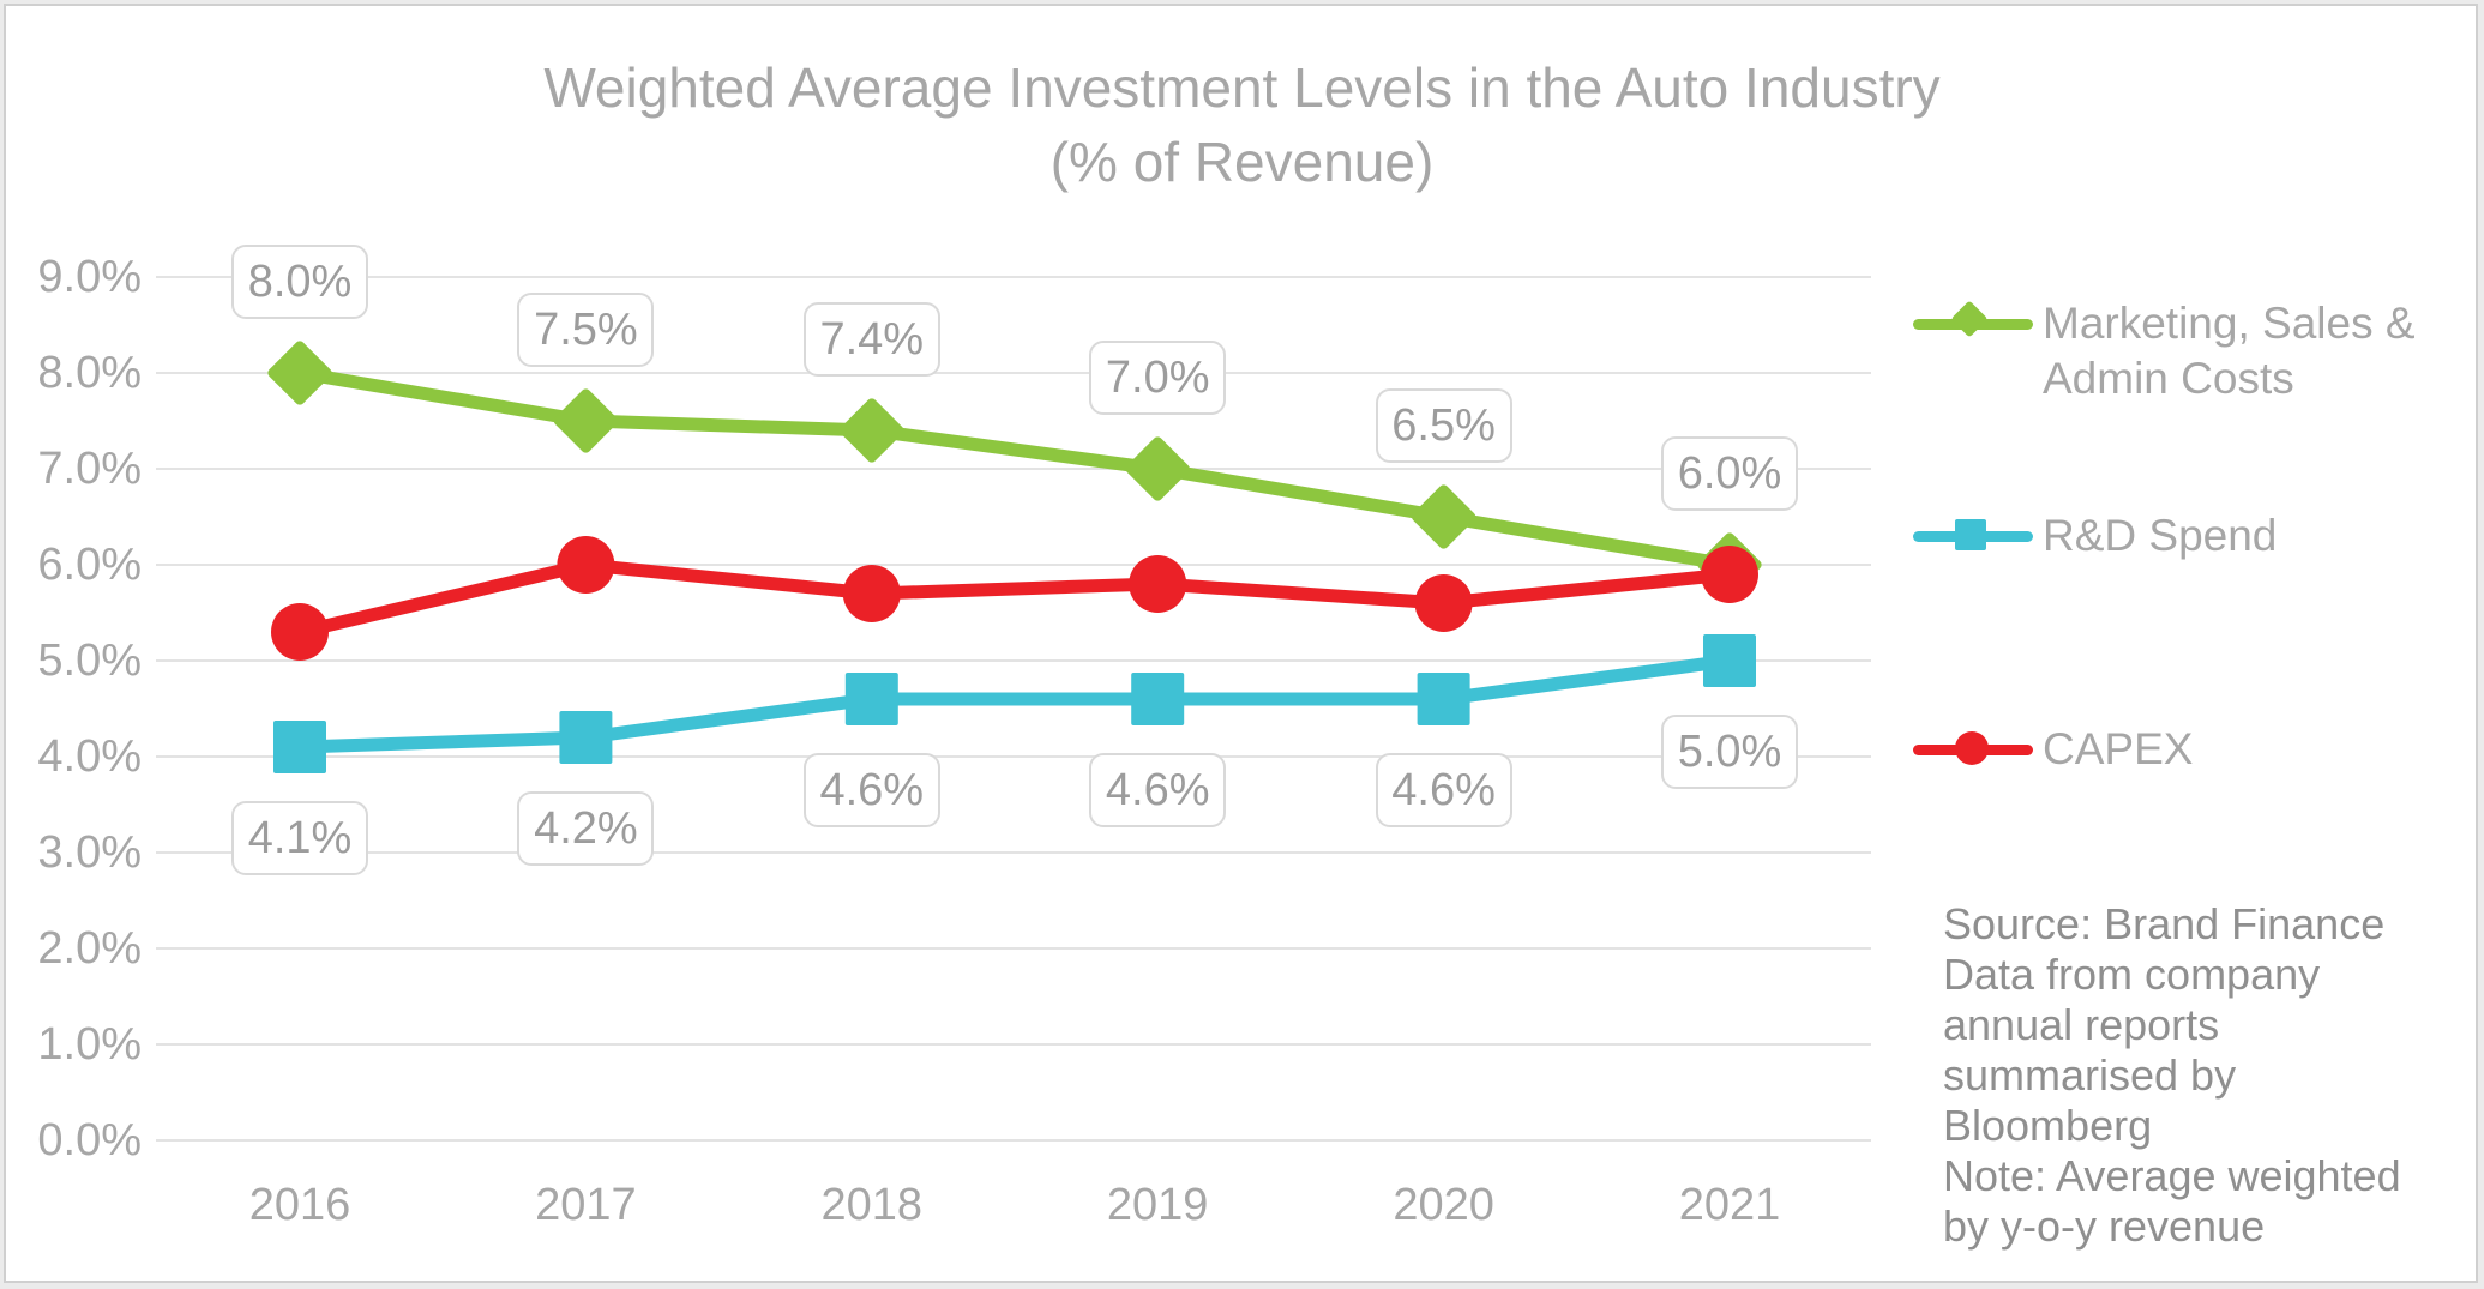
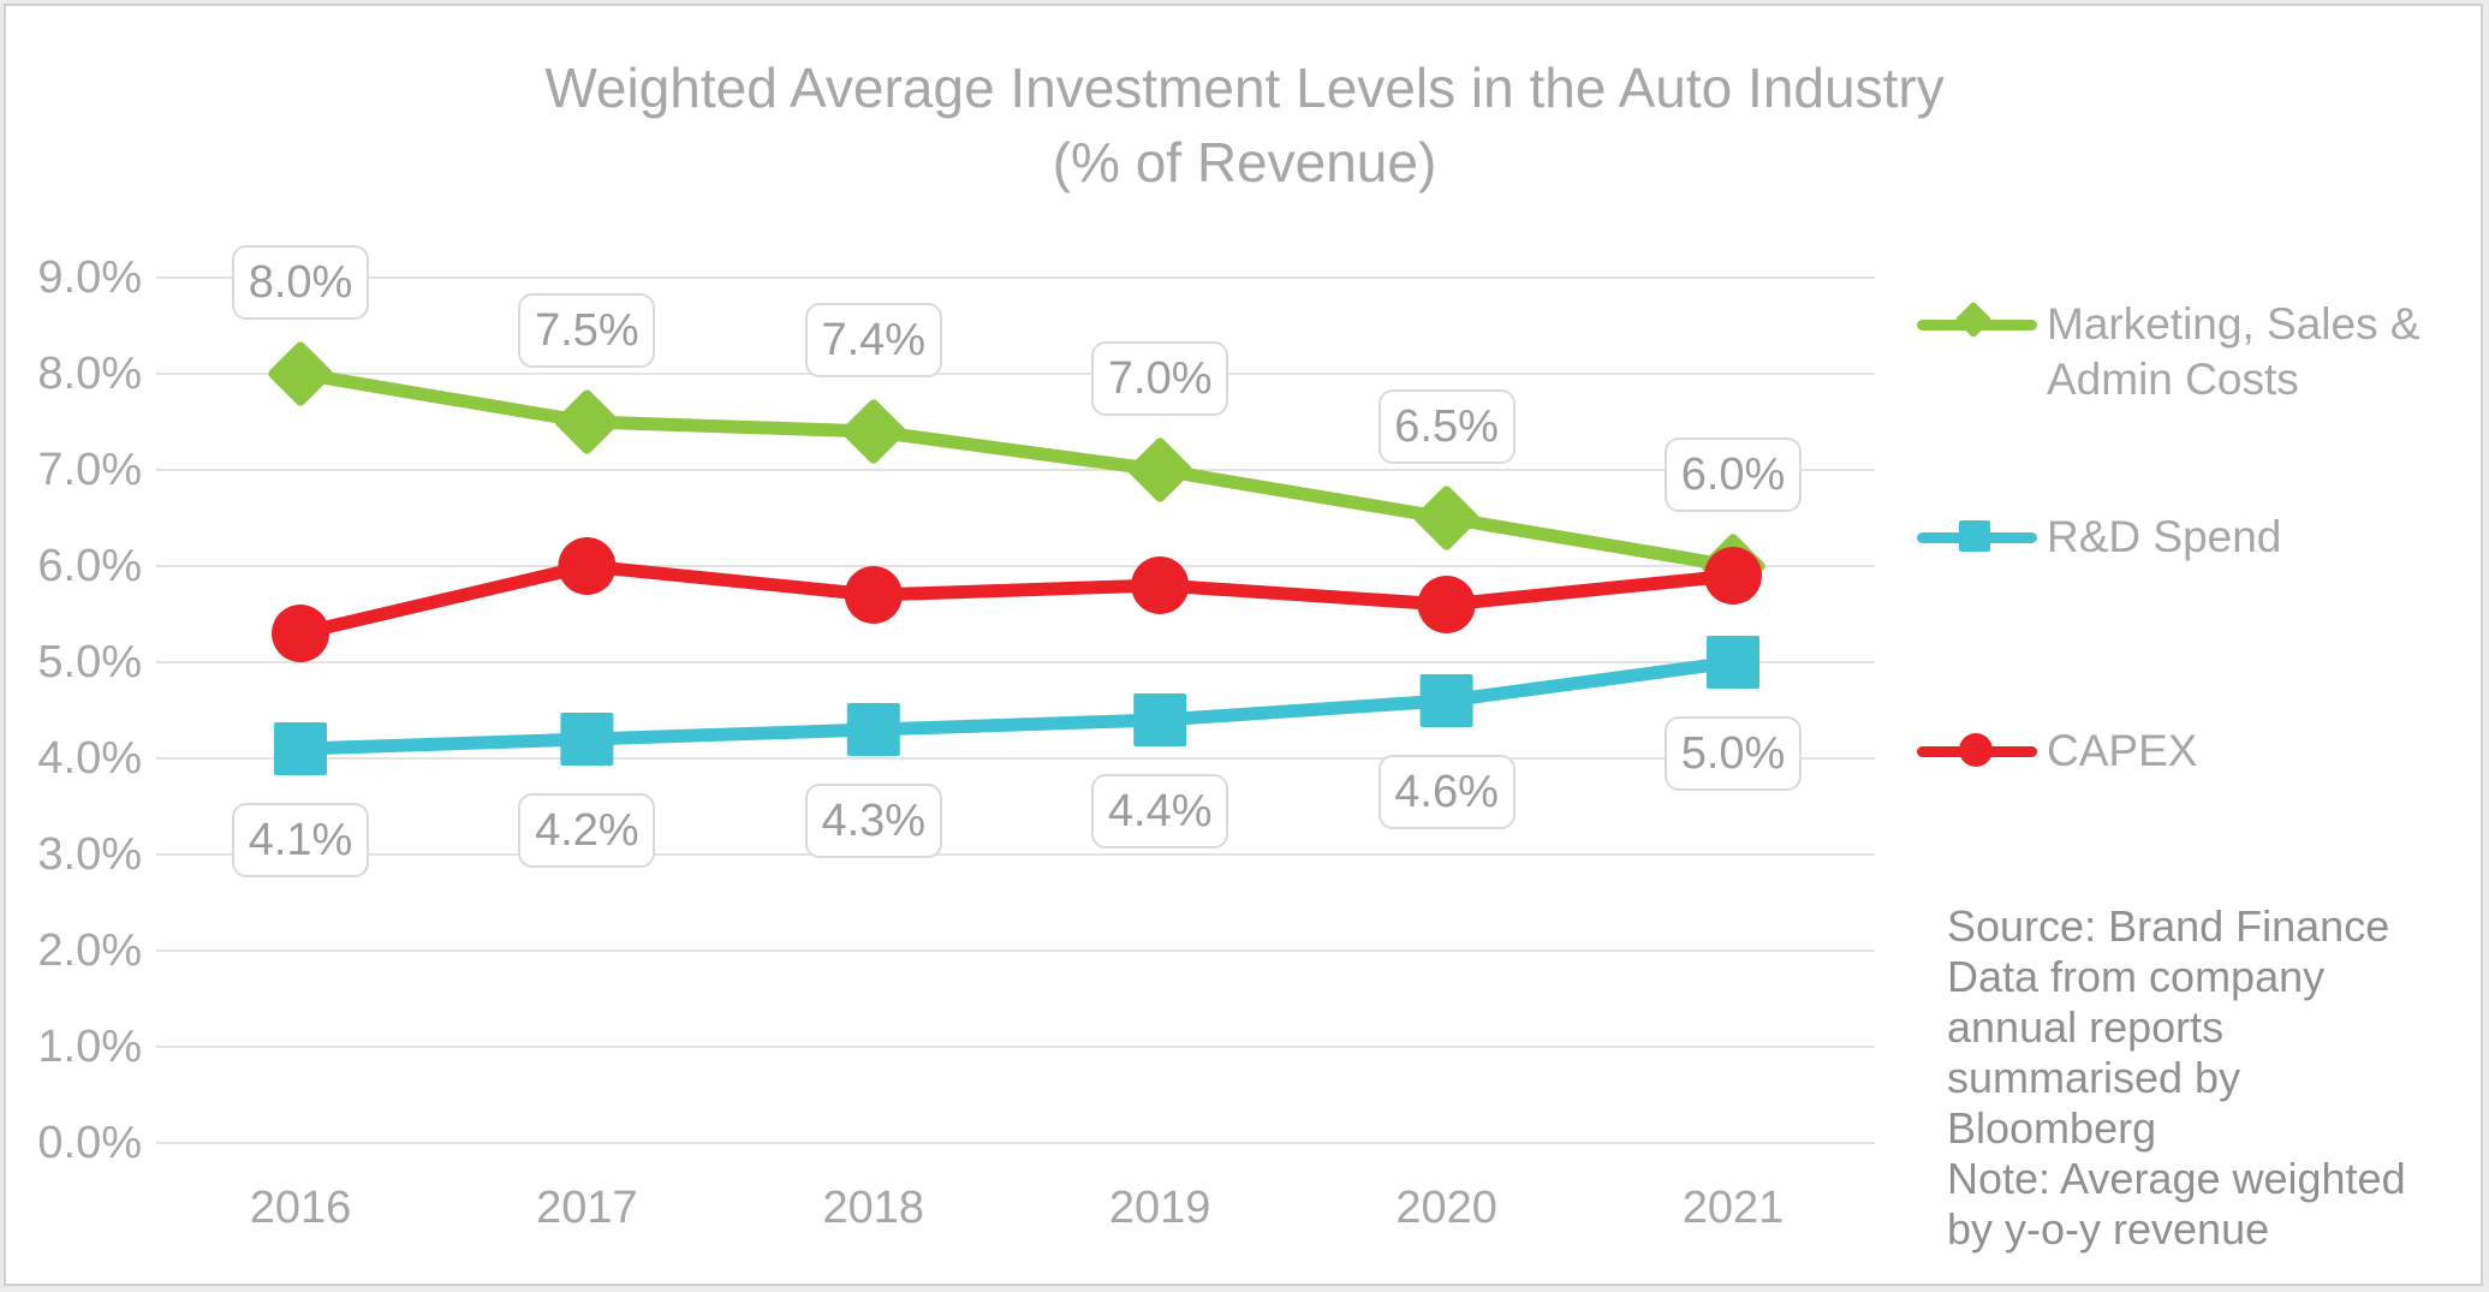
R&D Spend/2018: 4.6% -> 4.3%
R&D Spend/2019: 4.6% -> 4.4%
